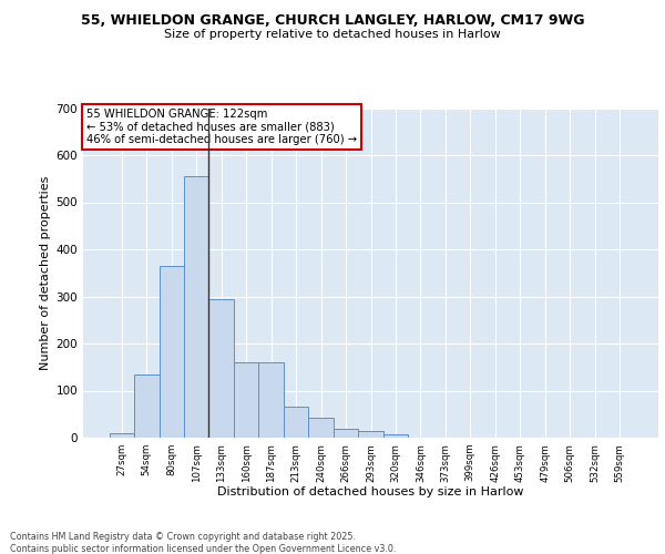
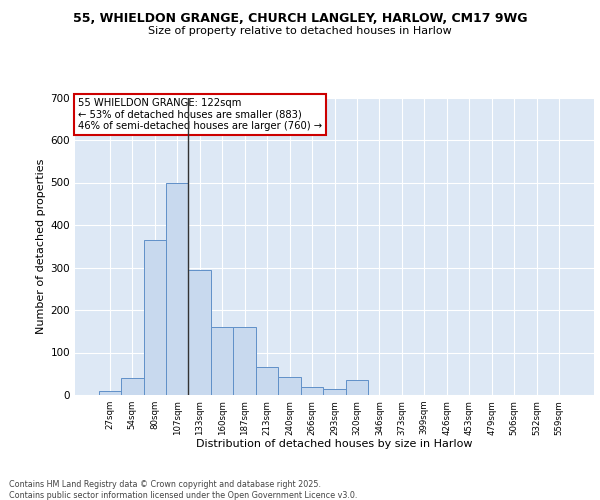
54sqm: 135 -> 40
107sqm: 555 -> 500
320sqm: 8 -> 35
